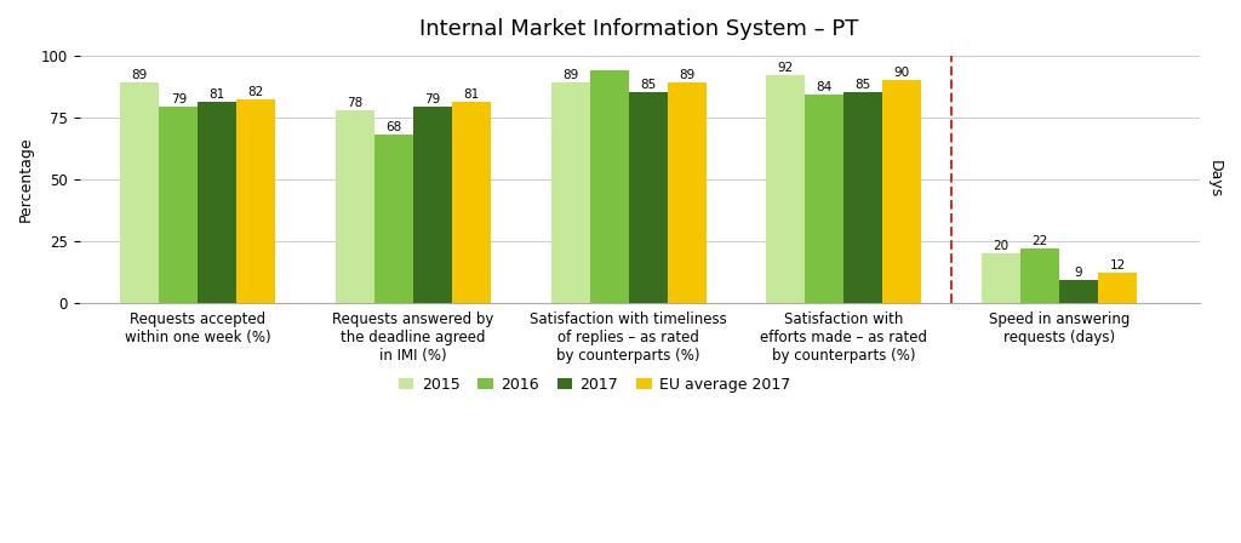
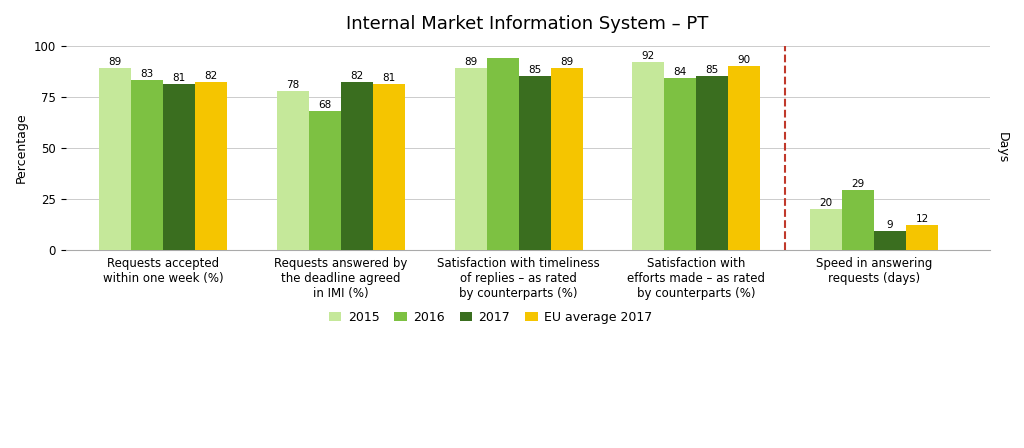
2016/Requests accepted within one week (%): 79 -> 83
2017/Requests answered by the deadline agreed in IMI (%): 79 -> 82
2016/Speed in answering requests (days): 22 -> 29
